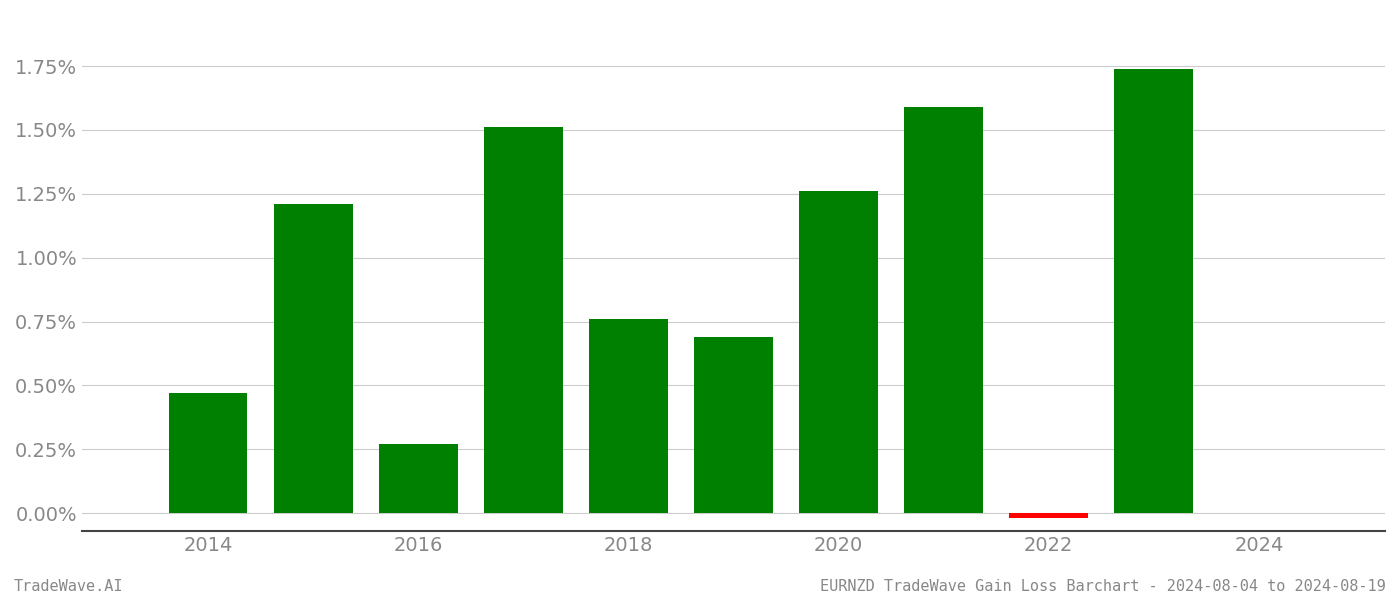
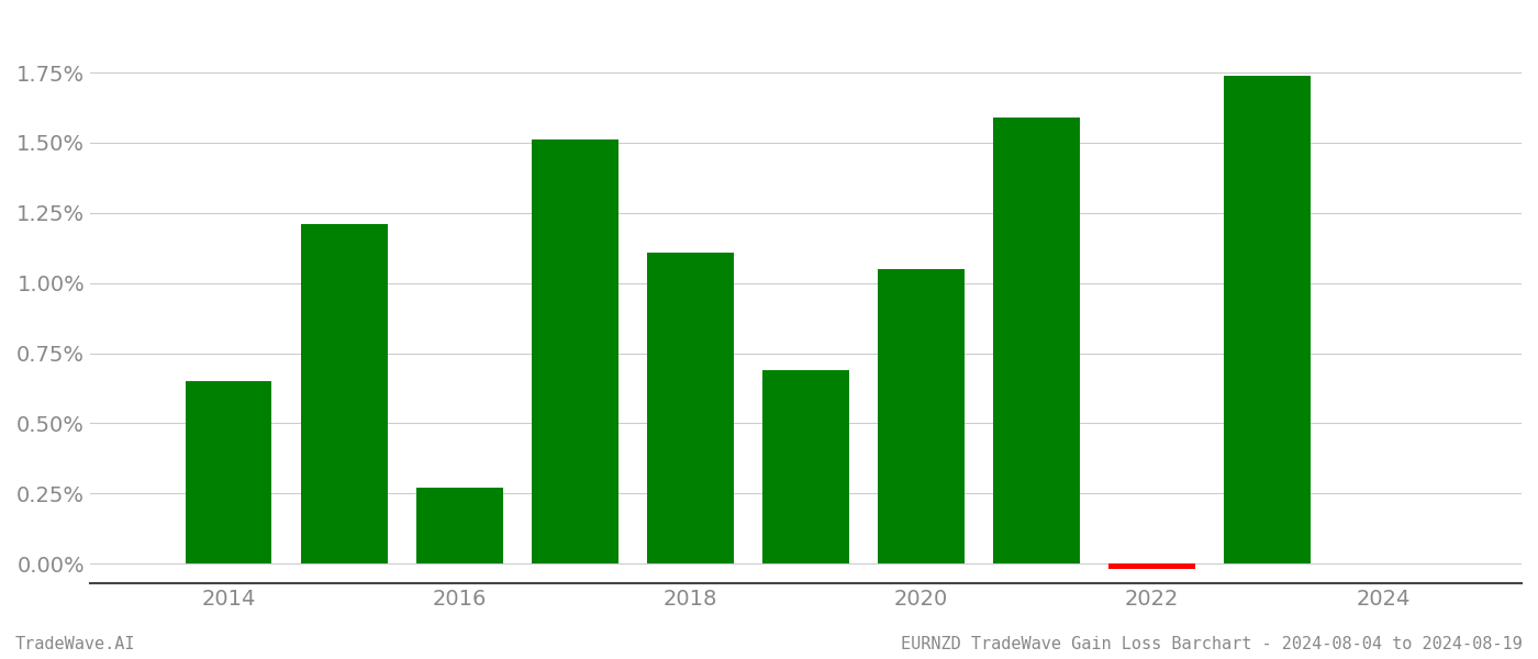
2014: 0.47% -> 0.65%
2018: 0.76% -> 1.11%
2020: 1.26% -> 1.05%
